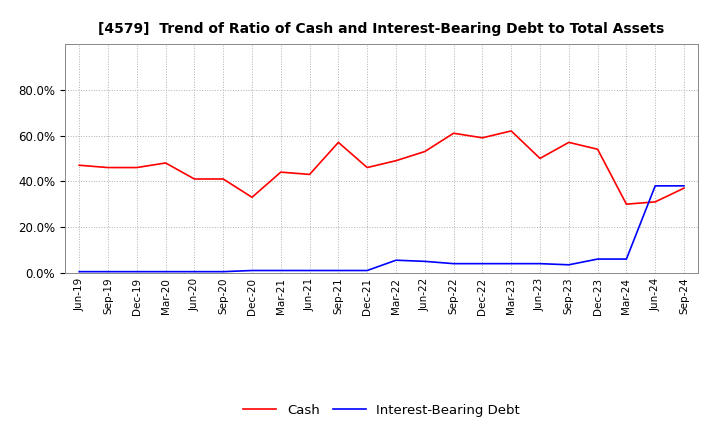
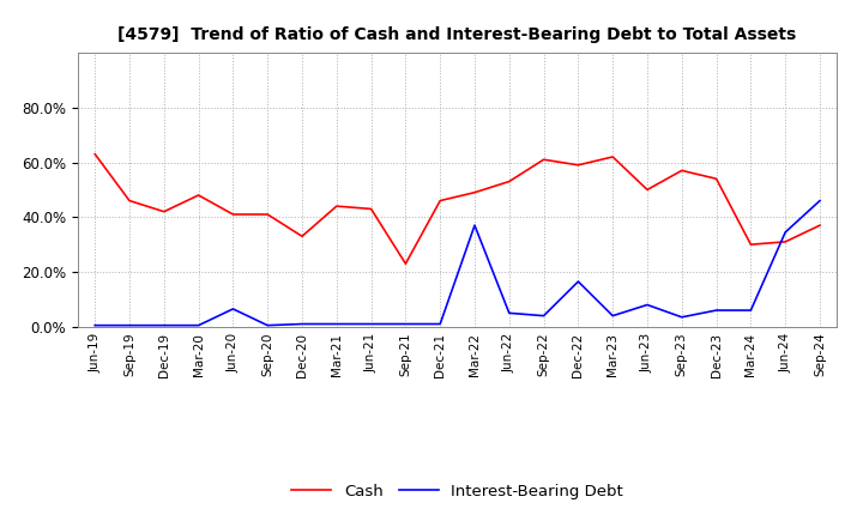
Cash/Jun-19: 47% -> 63%
Cash/Dec-19: 46% -> 42%
Interest-Bearing Debt/Jun-20: 0.5% -> 6.5%
Cash/Sep-21: 57% -> 23%
Interest-Bearing Debt/Mar-22: 5.5% -> 37.0%
Interest-Bearing Debt/Dec-22: 4.0% -> 16.5%
Interest-Bearing Debt/Jun-23: 4.0% -> 8.0%
Interest-Bearing Debt/Jun-24: 38.0% -> 34.5%
Interest-Bearing Debt/Sep-24: 38.0% -> 46.0%
